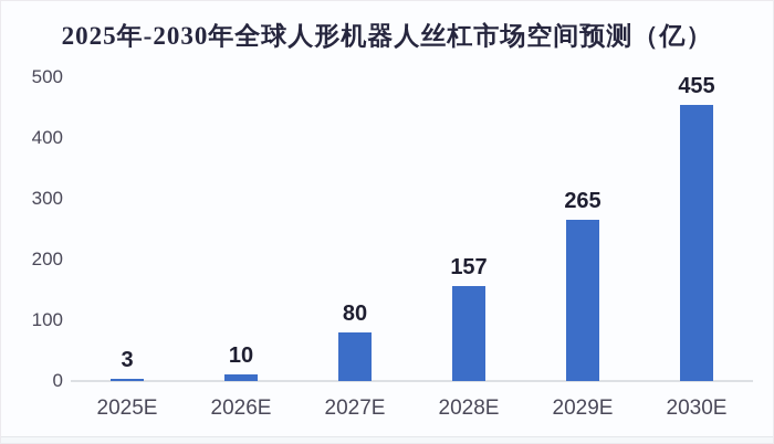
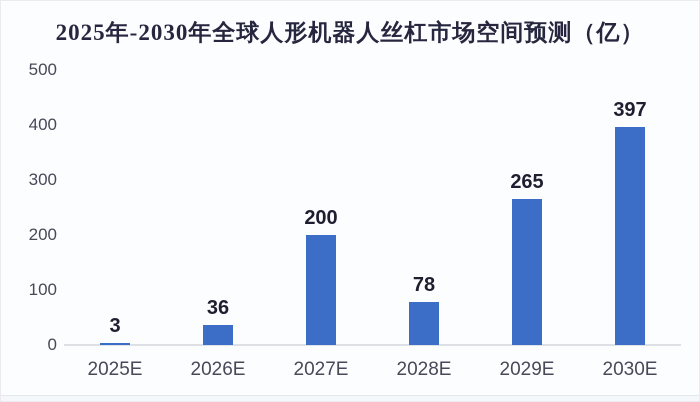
2026E: 10 -> 36
2027E: 80 -> 200
2028E: 157 -> 78
2030E: 455 -> 397
